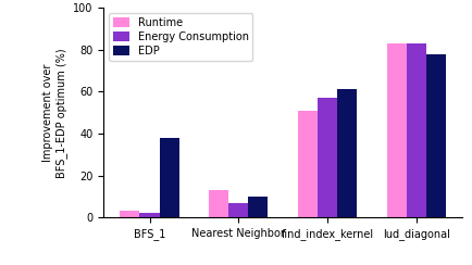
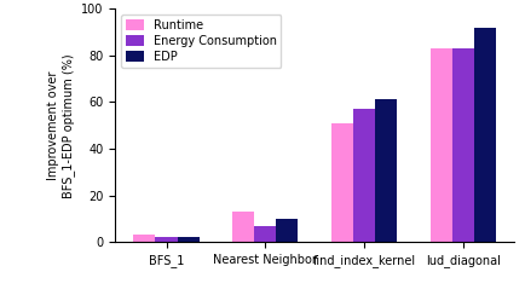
EDP/BFS_1: 38 -> 2
EDP/lud_diagonal: 78 -> 92
